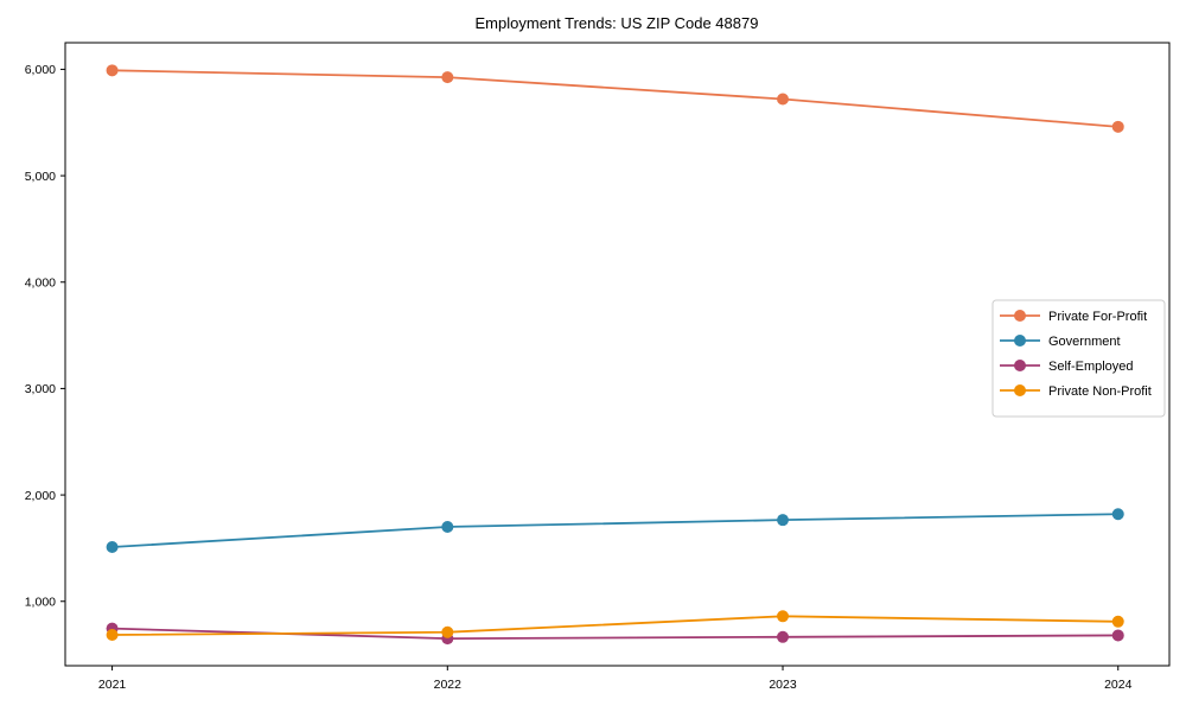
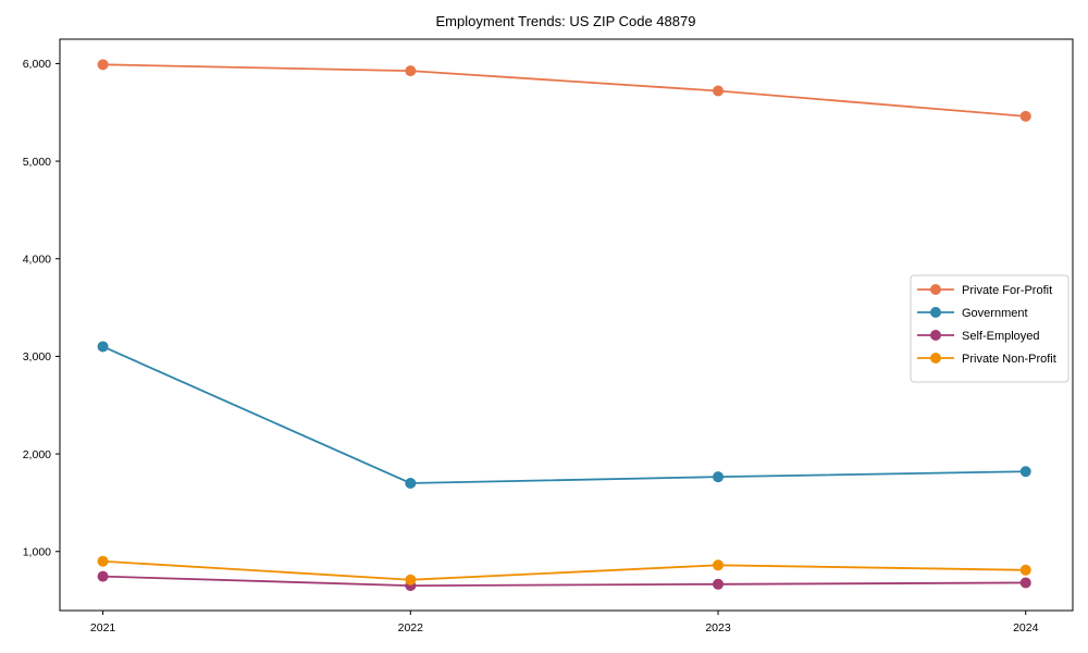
Government/2021: 1500 -> 3100
Private Non-Profit/2021: 700 -> 900
